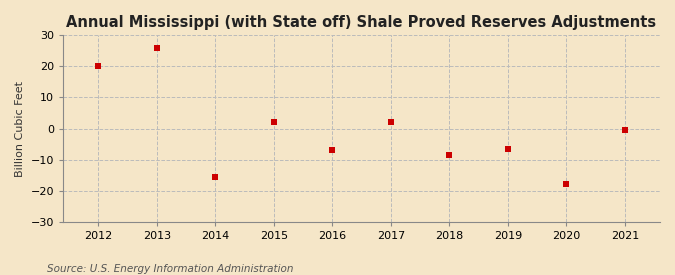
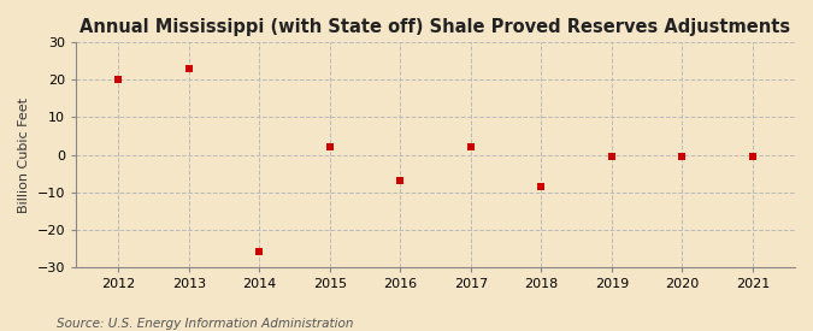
2013: 26.0 -> 23.0
2014: -15.5 -> -26.0
2019: -6.5 -> -0.5
2020: -18.0 -> -0.5
